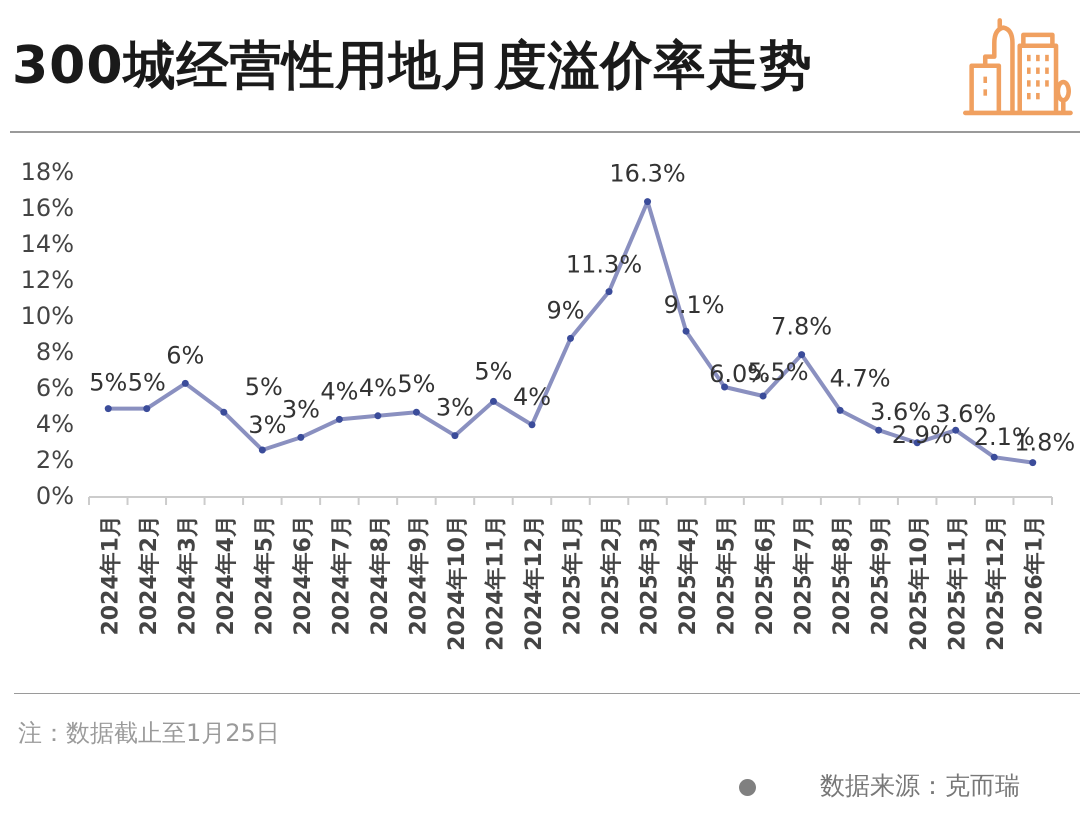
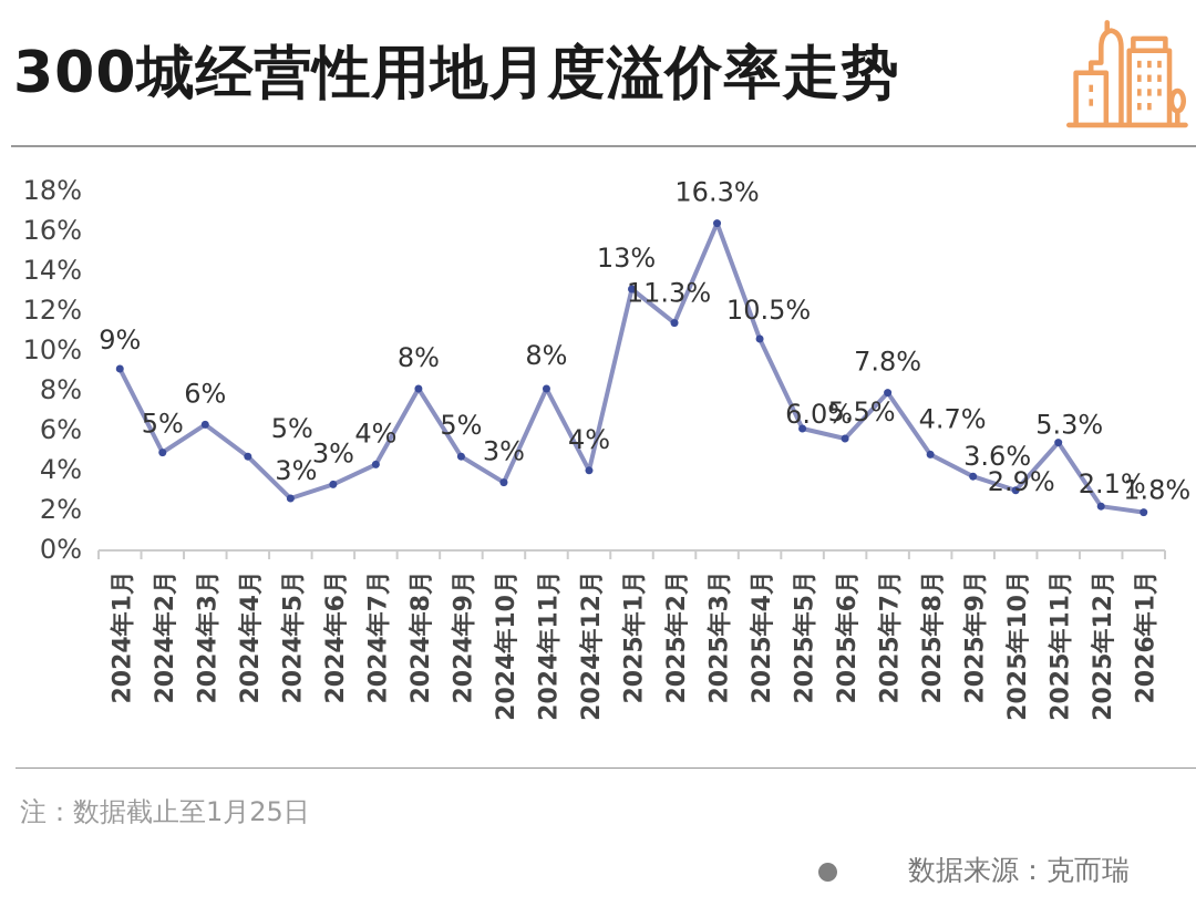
2024年1月: 5% -> 9%
2024年8月: 4% -> 8%
2024年11月: 5% -> 8%
2025年1月: 9% -> 13%
2025年4月: 9.1% -> 10.5%
2025年11月: 3.6% -> 5.3%
